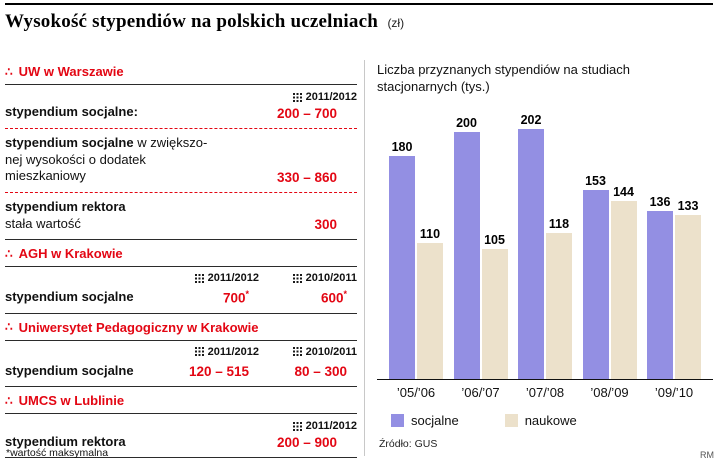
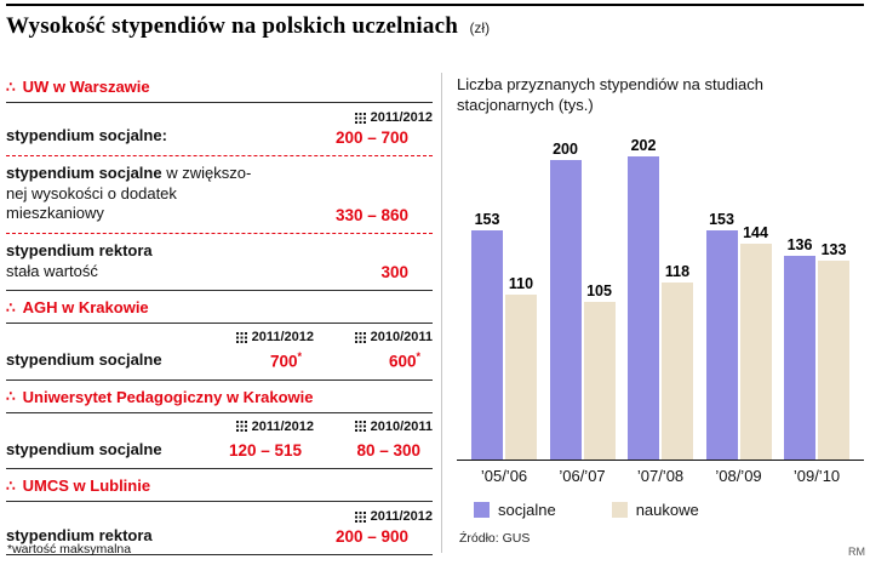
socjalne/’05/’06: 180 -> 153
